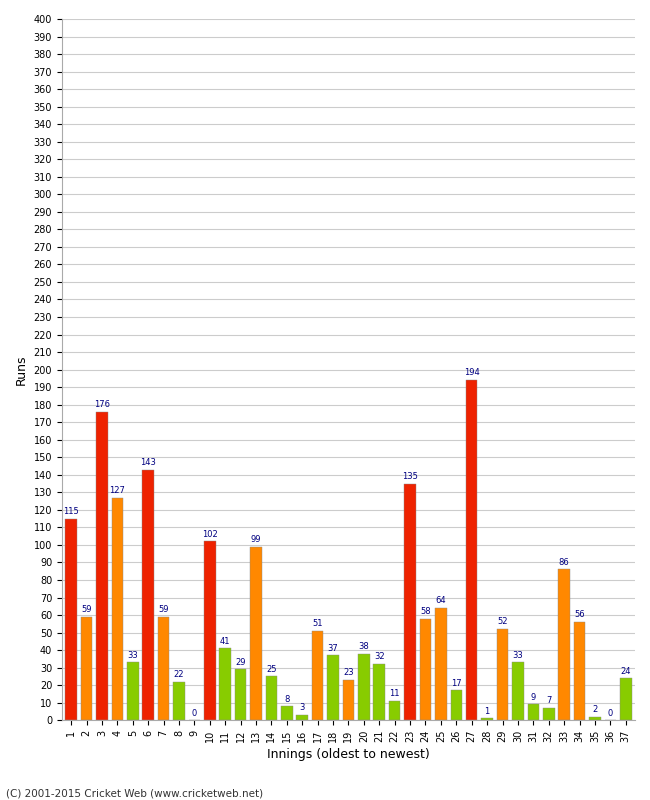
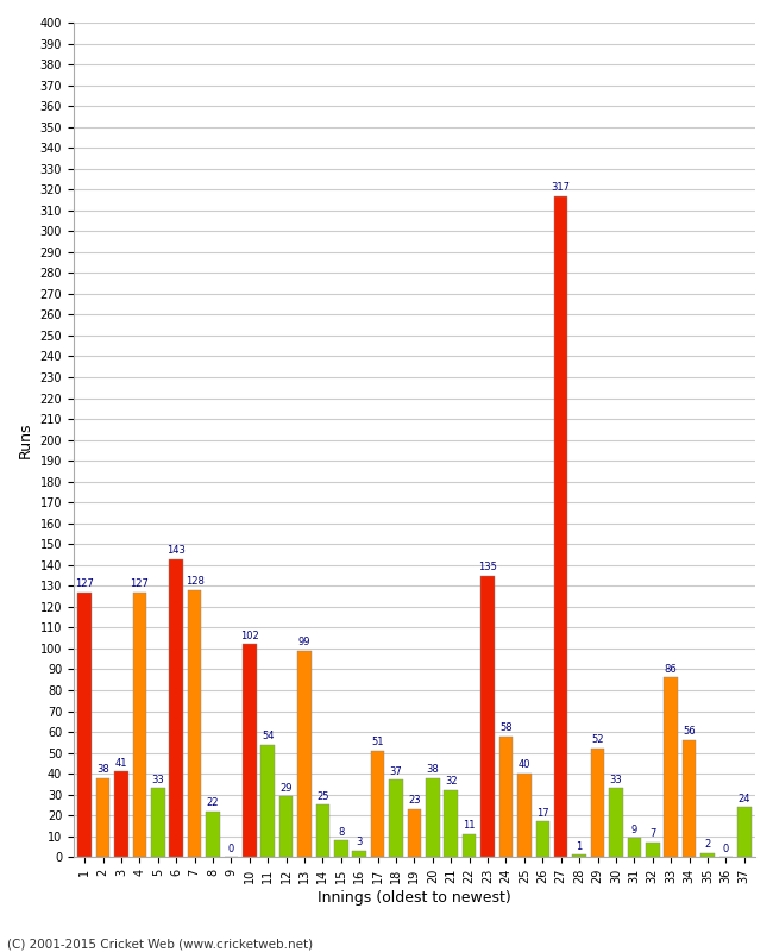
1: 115 -> 127
2: 59 -> 38
3: 176 -> 41
7: 59 -> 128
11: 41 -> 54
25: 64 -> 40
27: 194 -> 317
